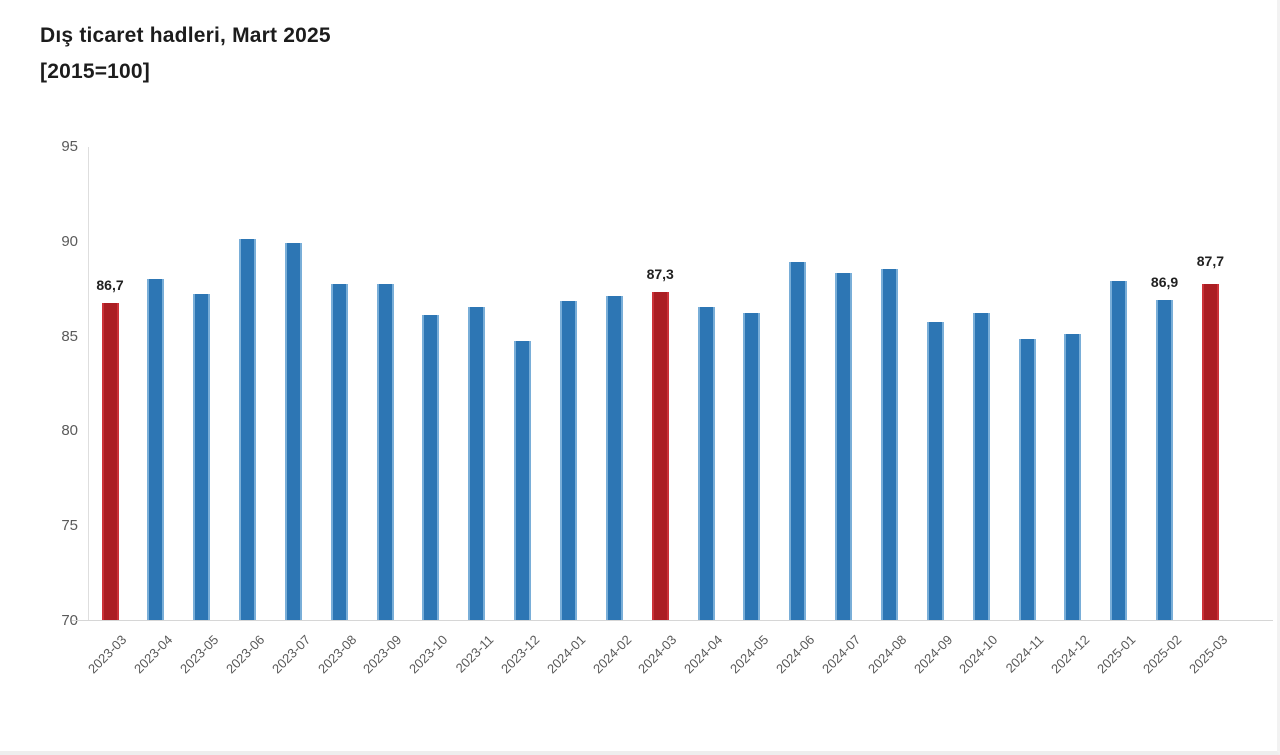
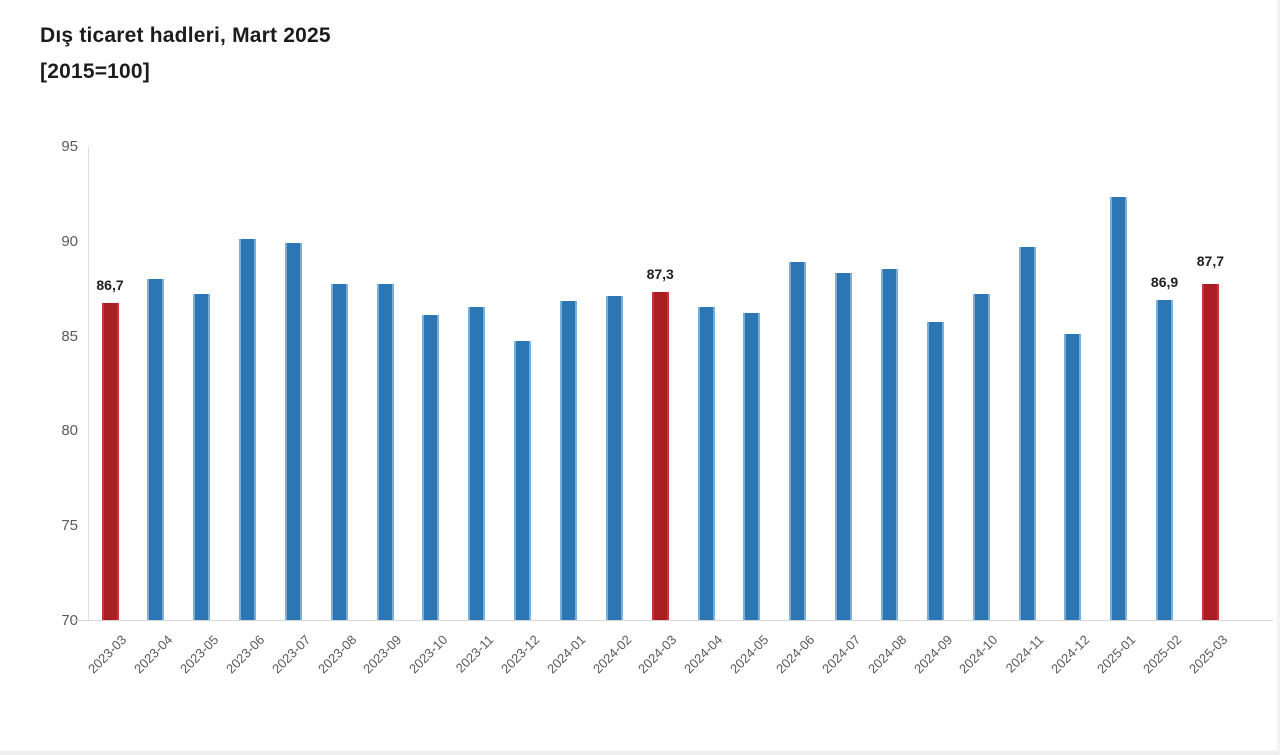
2024-10: 86.2 -> 87.2
2024-11: 84.8 -> 89.7
2025-01: 87.9 -> 92.3
